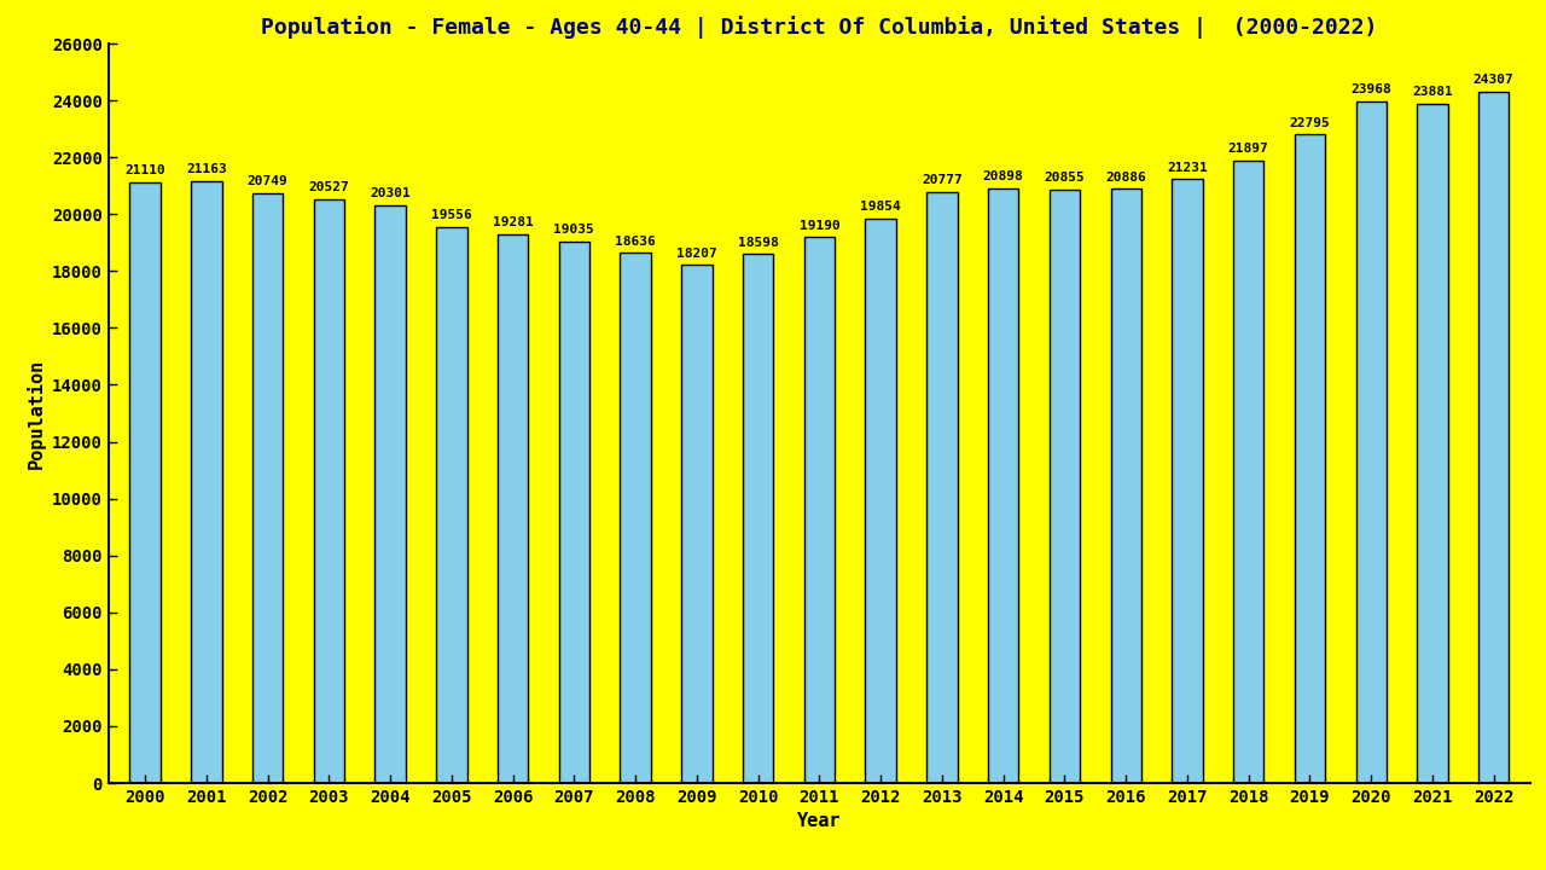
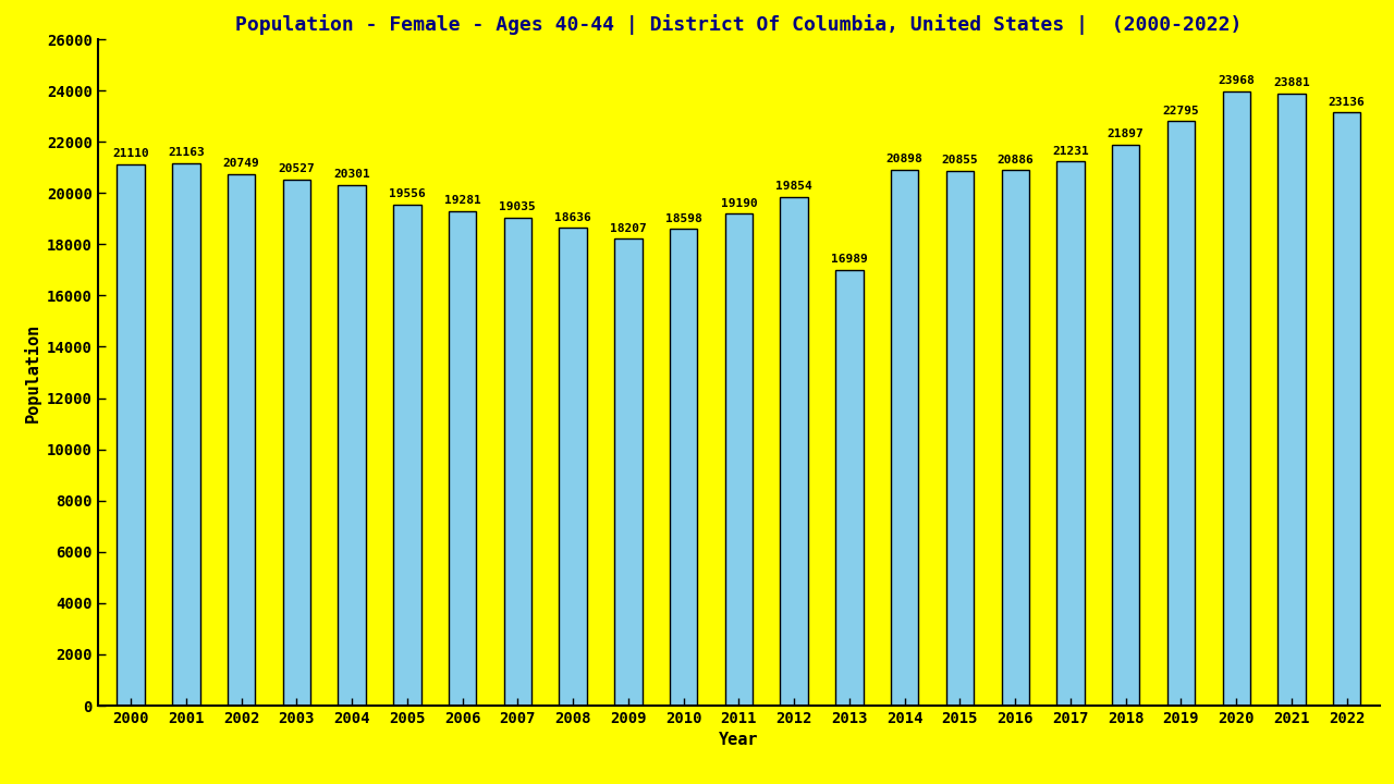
2013: 20777 -> 16989
2022: 24307 -> 23136
